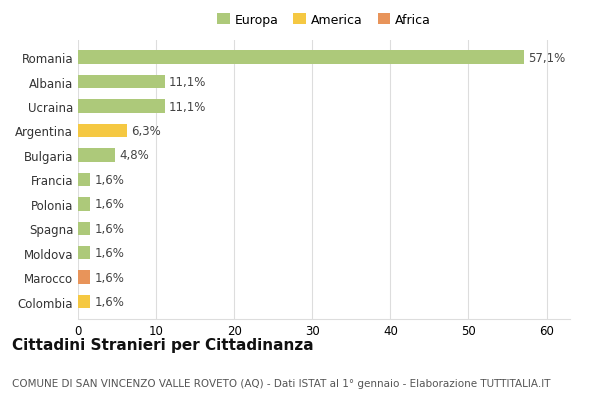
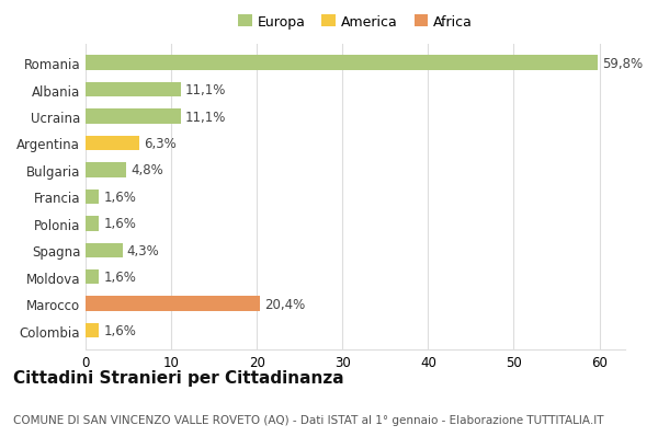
Romania: 57,1% -> 59,8%
Spagna: 1,6% -> 4,3%
Marocco: 1,6% -> 20,4%
